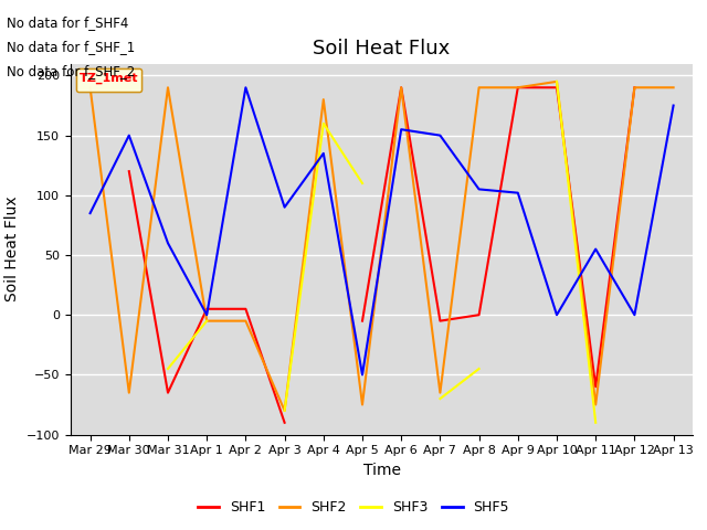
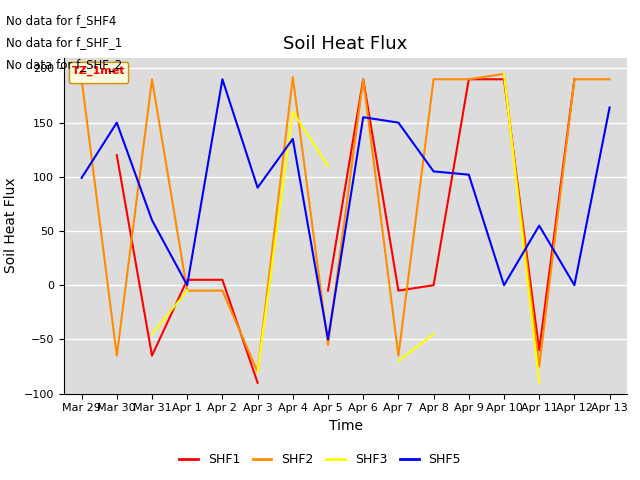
SHF5/Mar 29: 85 -> 99
SHF2/Apr 4: 180 -> 192
SHF2/Apr 5: -75 -> -55
SHF5/Apr 13: 175 -> 164
